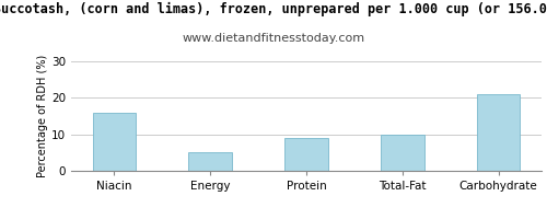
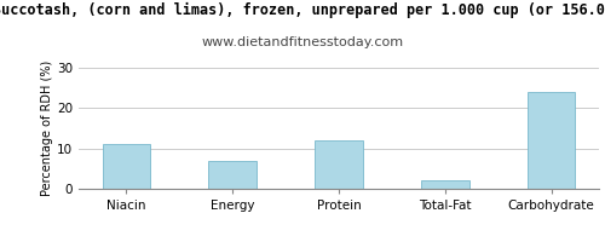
Niacin: 16 -> 11
Energy: 5 -> 7
Protein: 9 -> 12
Total-Fat: 10 -> 2
Carbohydrate: 21 -> 24
